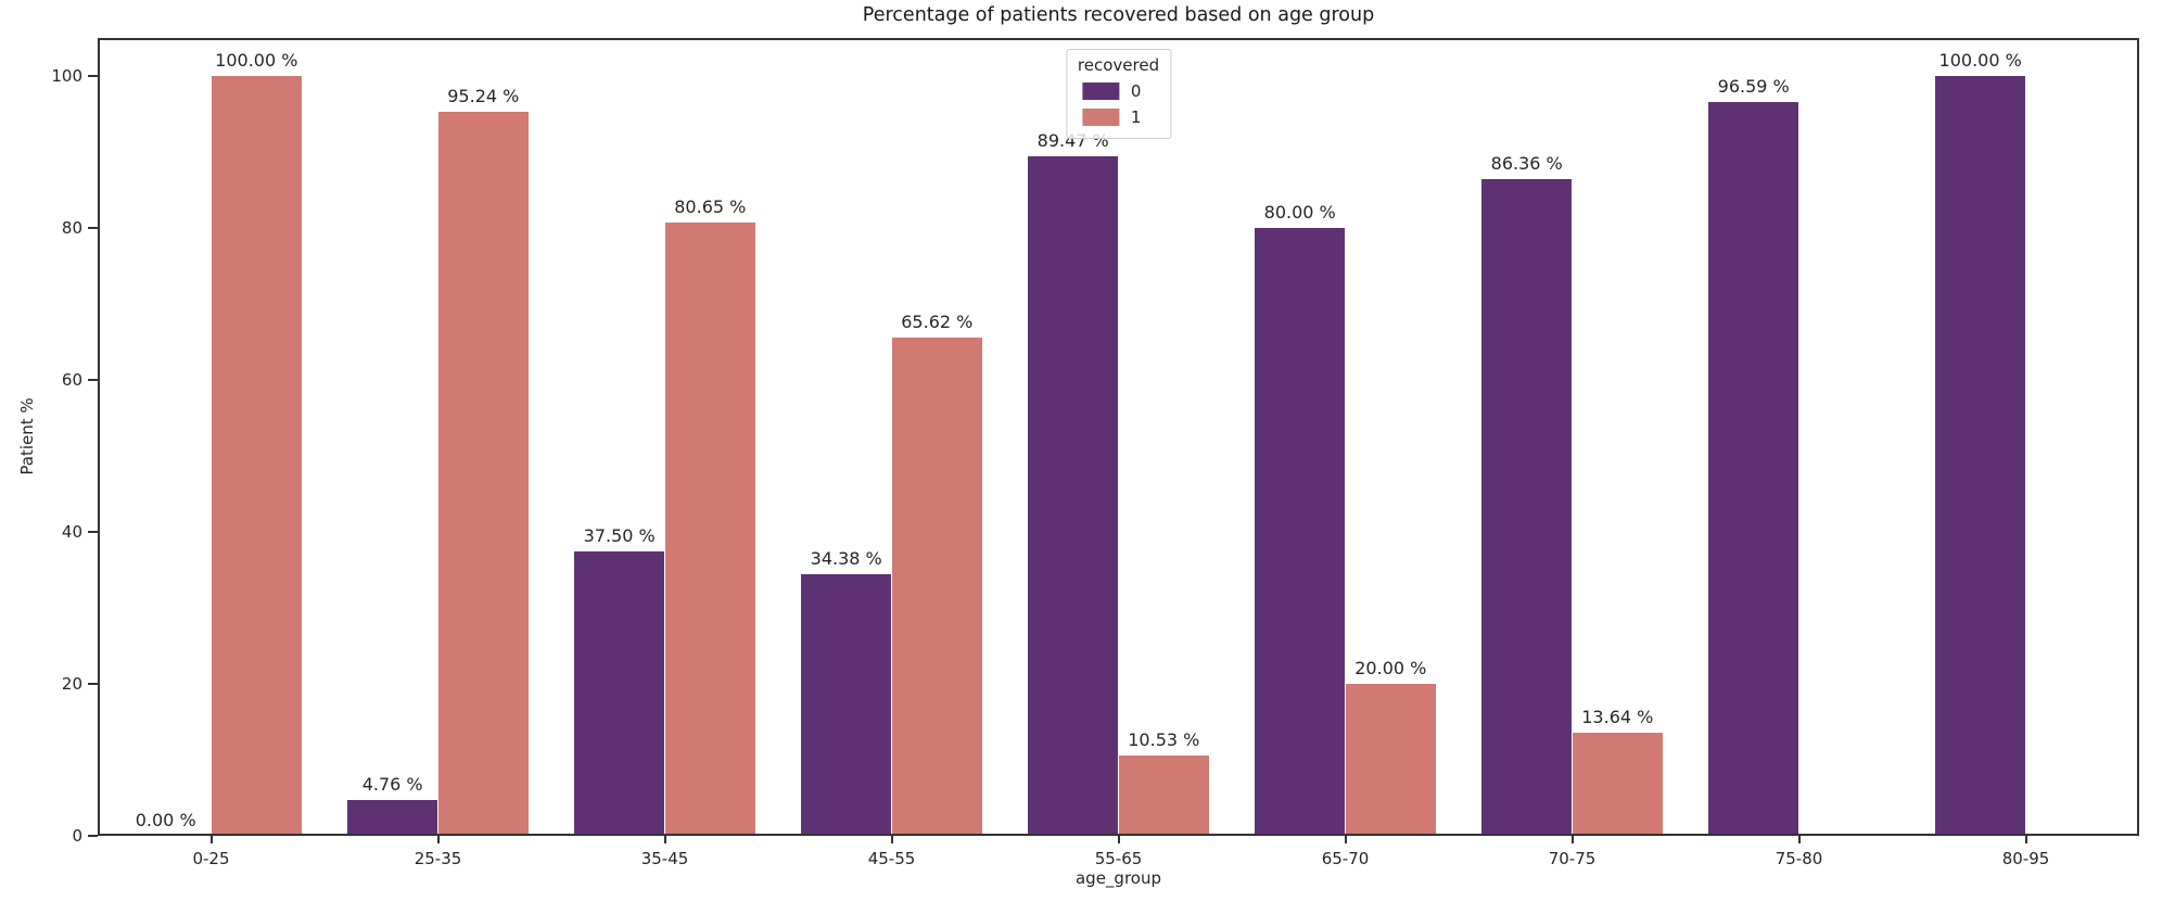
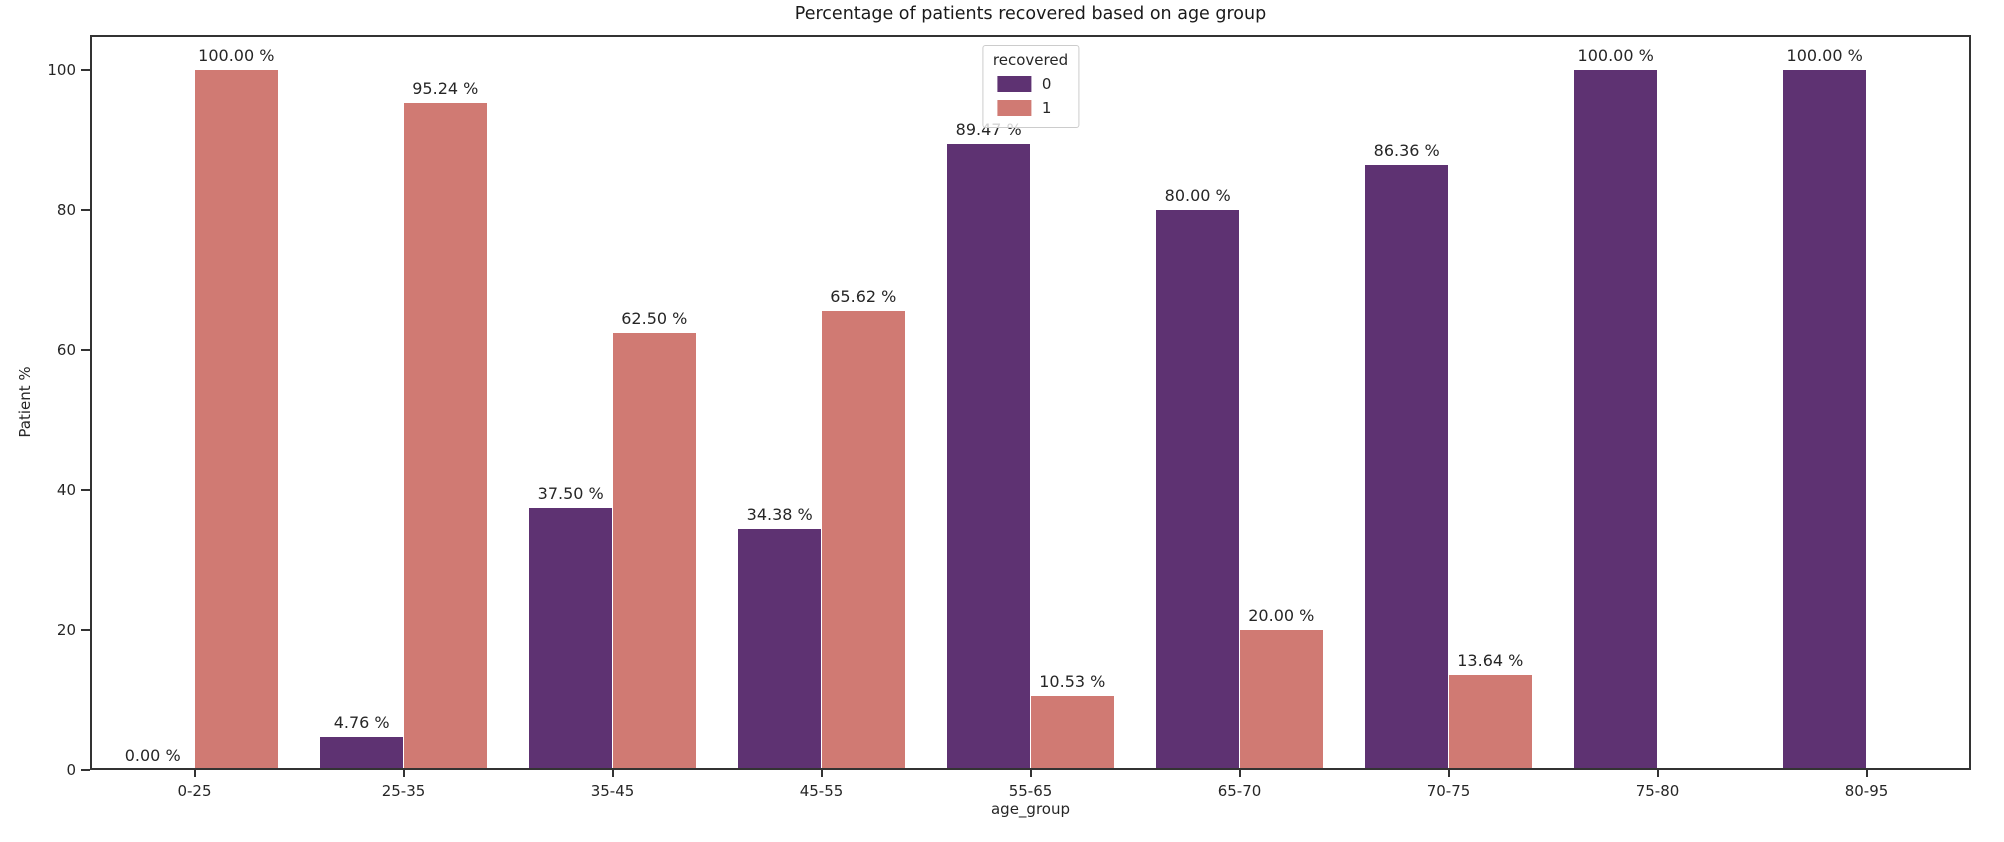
1/35-45: 80.65 -> 62.50
0/75-80: 96.59 -> 100.00
